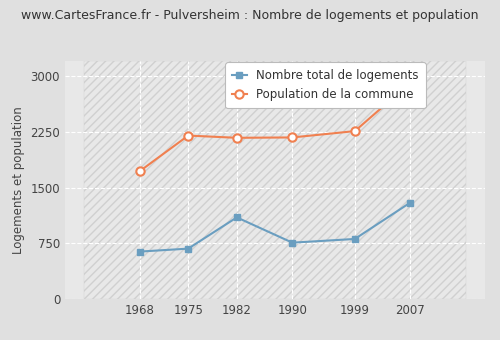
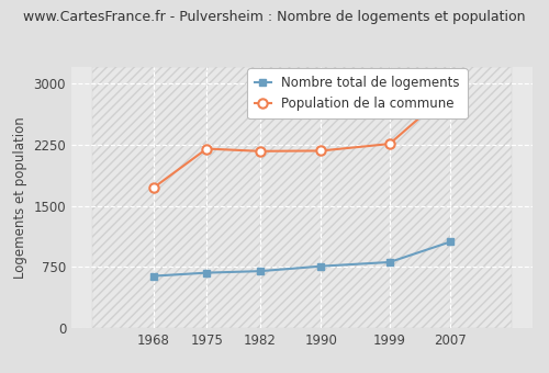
Nombre total de logements/1982: 1100 -> 700
Nombre total de logements/2007: 1300 -> 1060
